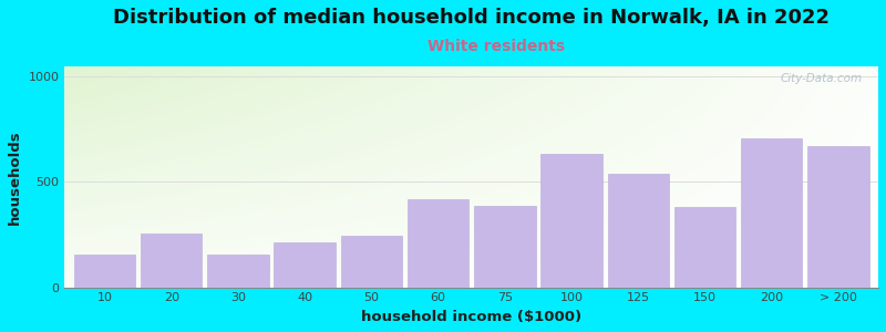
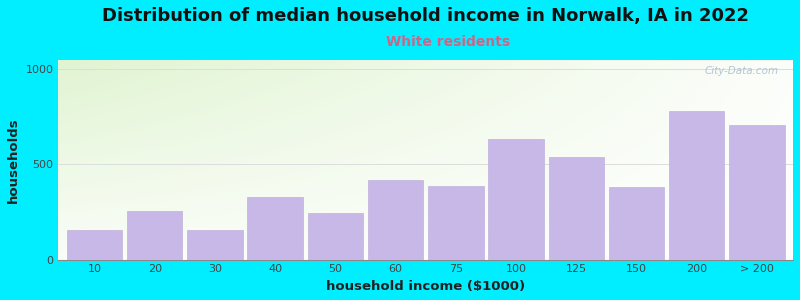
40: 220 -> 330
200: 710 -> 780
> 200: 670 -> 710
